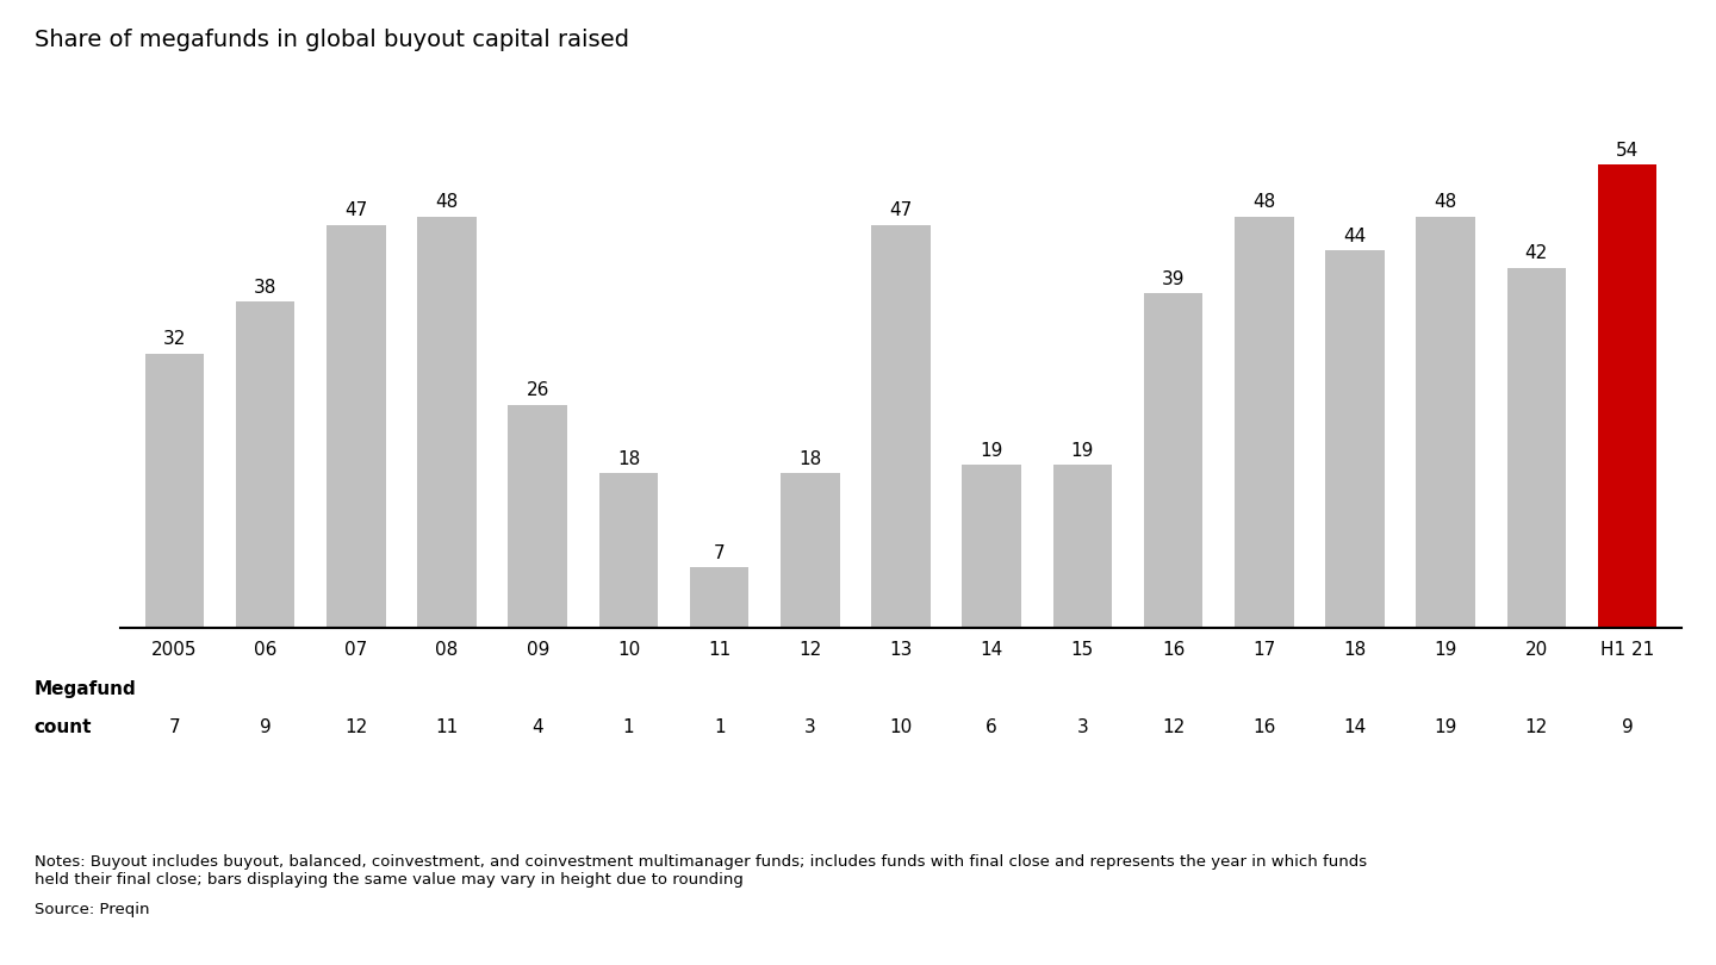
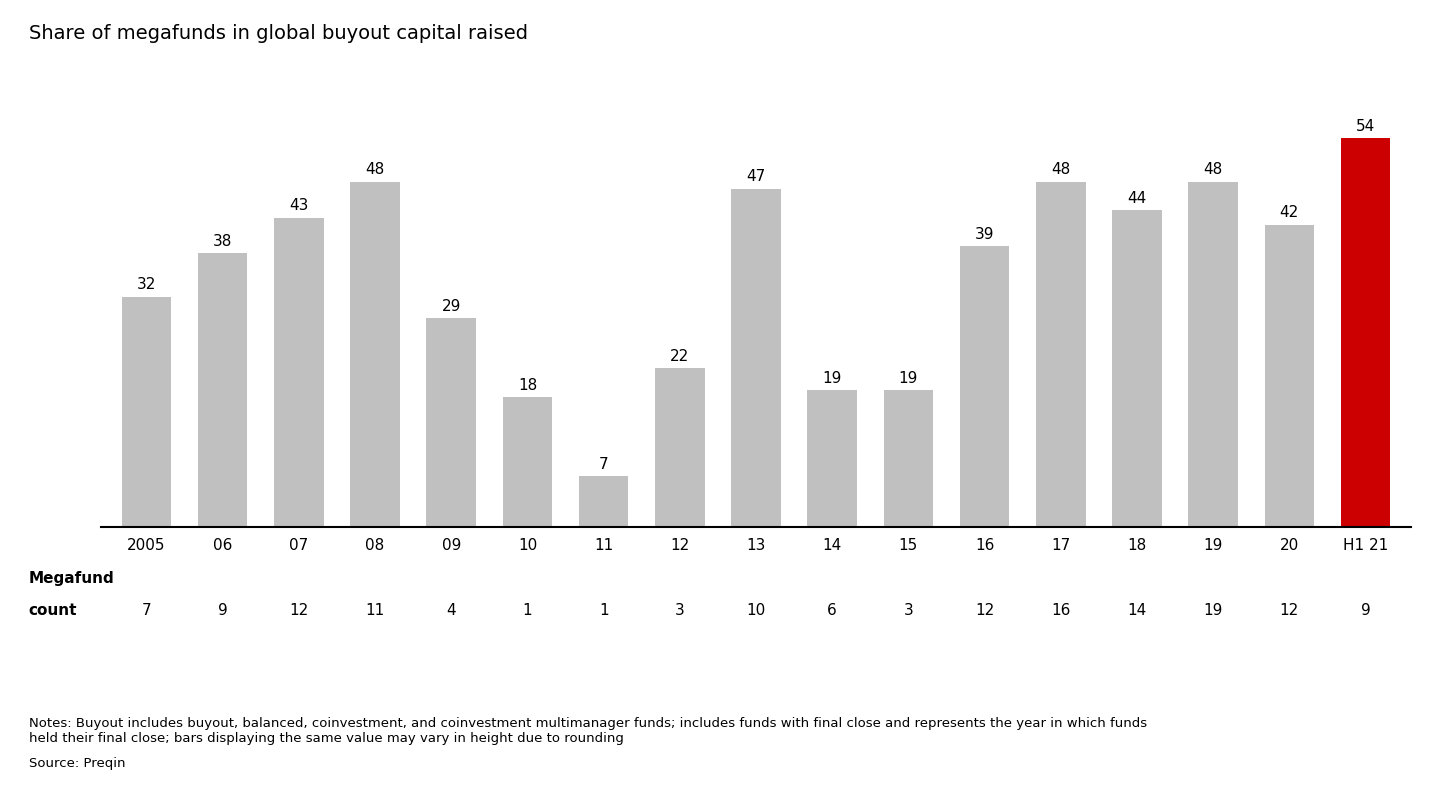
07: 47 -> 43
09: 26 -> 29
12: 18 -> 22
